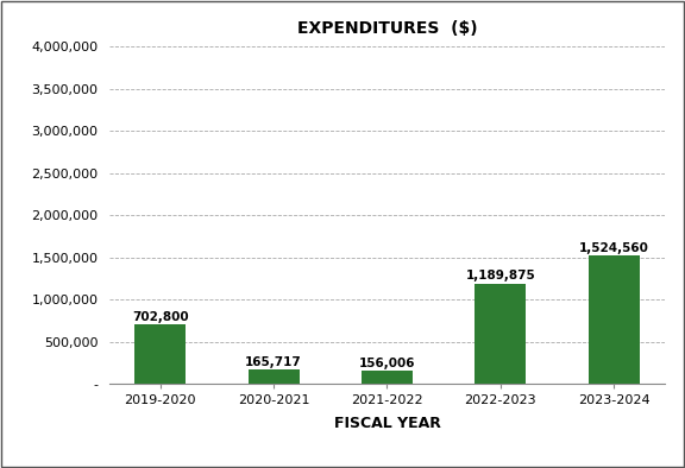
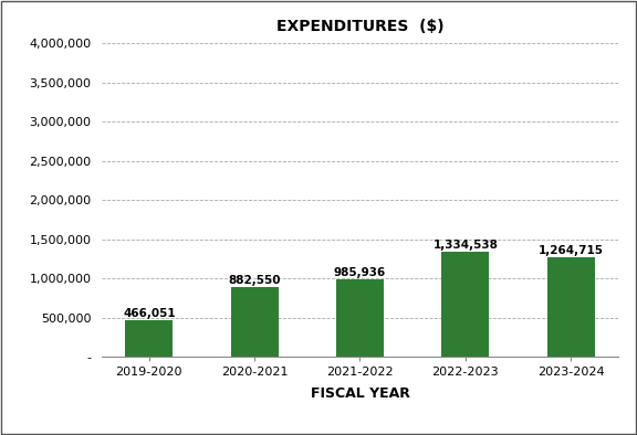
2019-2020: 702,800 -> 466,051
2020-2021: 165,717 -> 882,550
2021-2022: 156,006 -> 985,936
2022-2023: 1,189,875 -> 1,334,538
2023-2024: 1,524,560 -> 1,264,715
